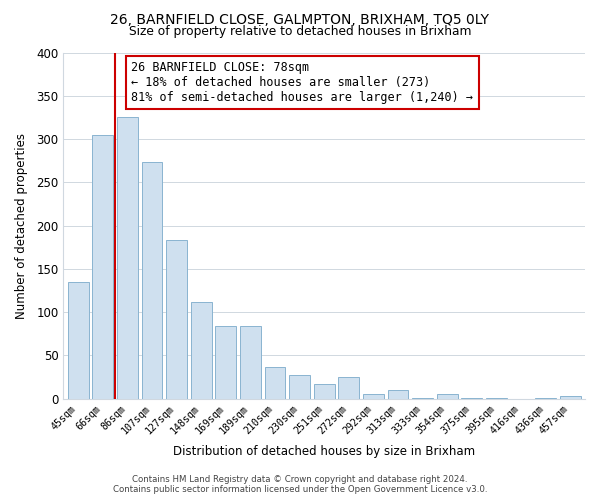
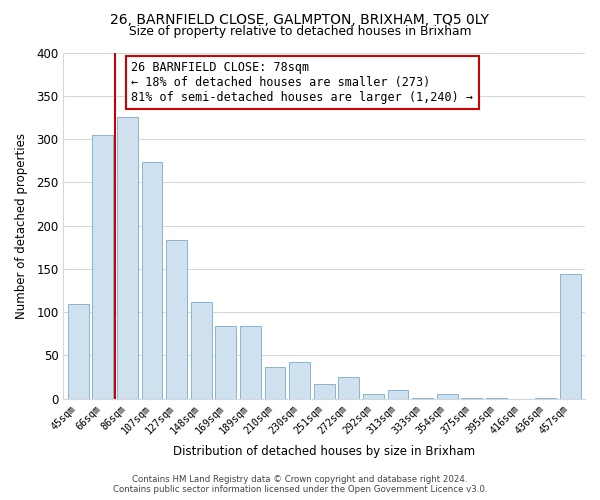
45sqm: 135 -> 110
230sqm: 27 -> 42
457sqm: 3 -> 144
